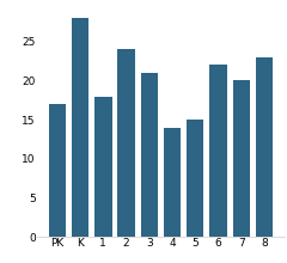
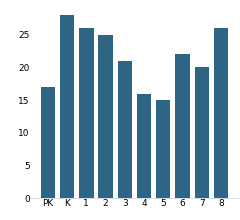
1: 18 -> 26
2: 24 -> 25
4: 14 -> 16
8: 23 -> 26
